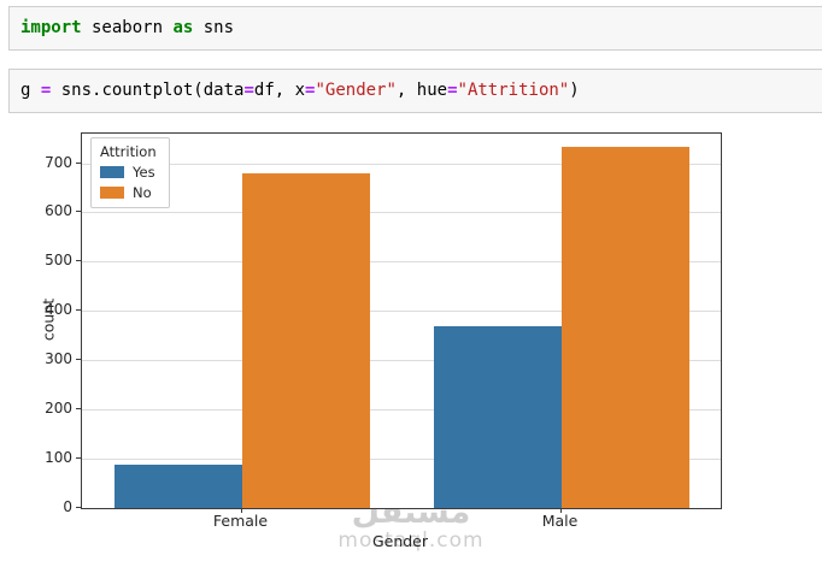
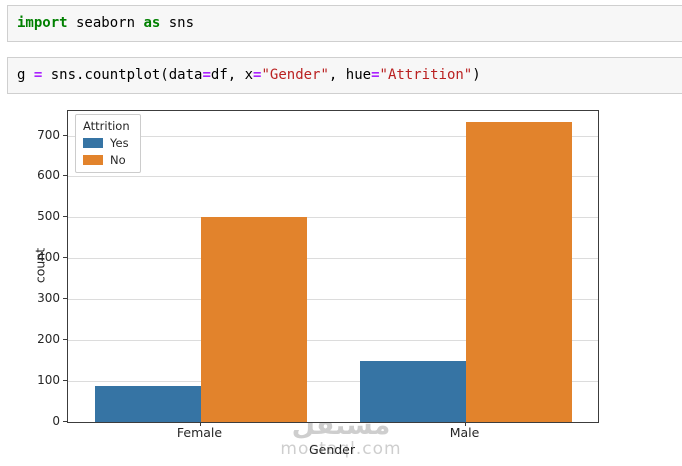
No/Female: 680 -> 500
Yes/Male: 370 -> 150
